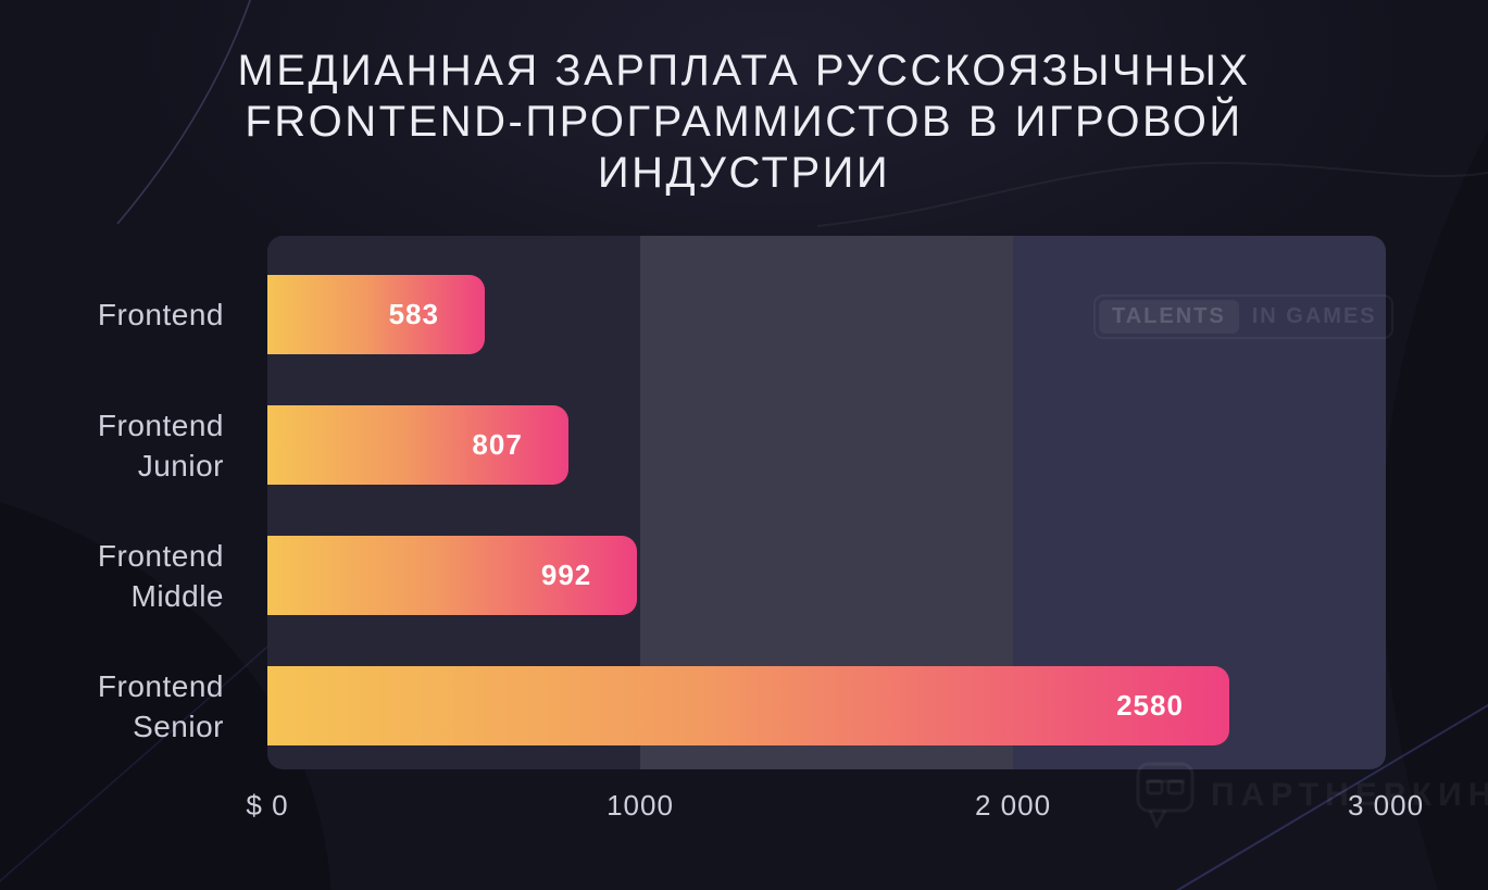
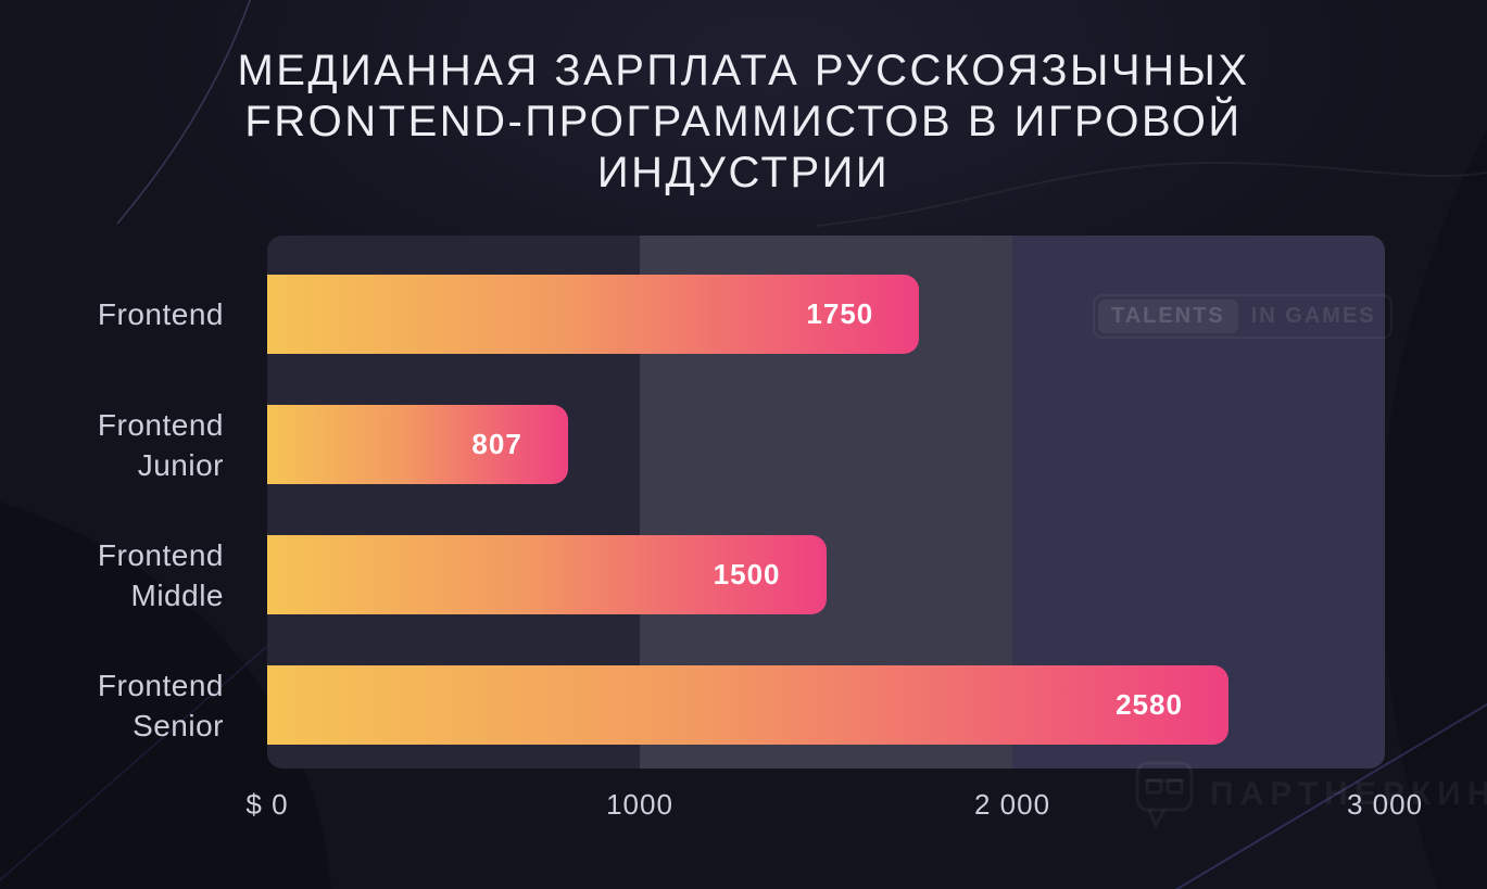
Frontend: 583 -> 1750
Frontend Middle: 992 -> 1500
